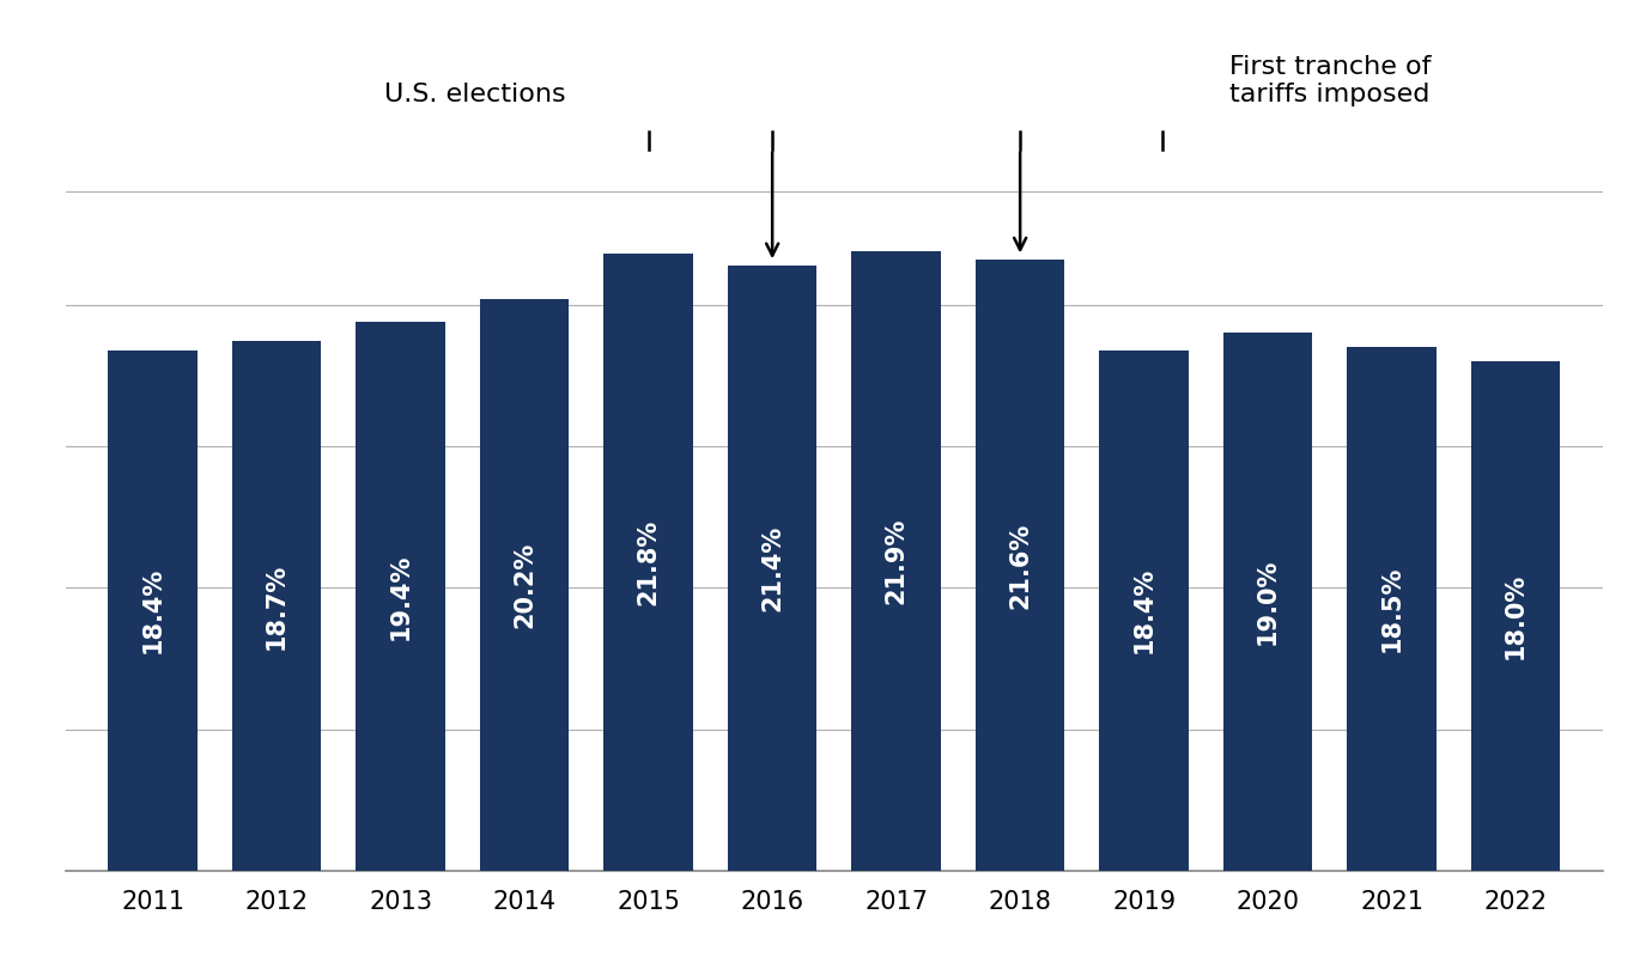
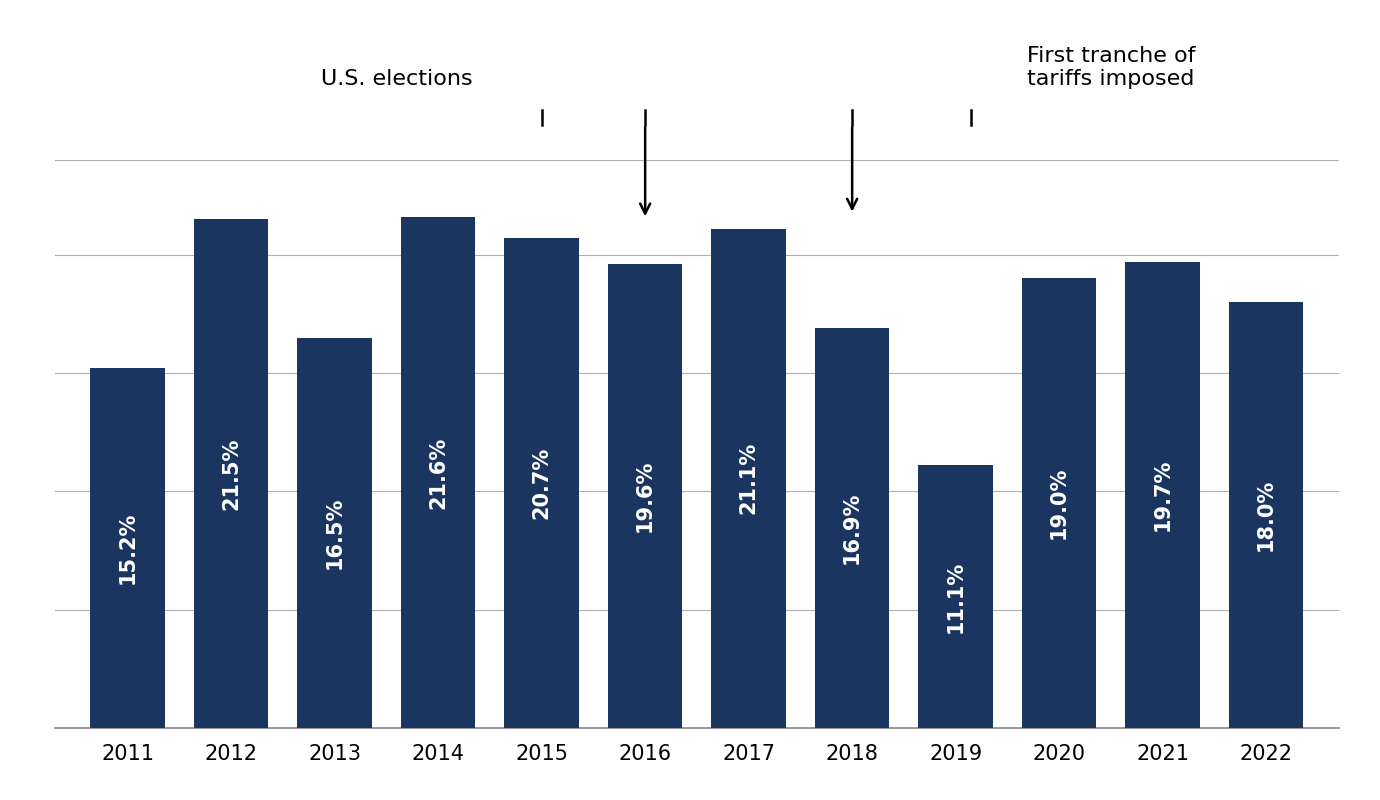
2011: 18.4% -> 15.2%
2012: 18.7% -> 21.5%
2013: 19.4% -> 16.5%
2014: 20.2% -> 21.6%
2015: 21.8% -> 20.7%
2016: 21.4% -> 19.6%
2017: 21.9% -> 21.1%
2018: 21.6% -> 16.9%
2019: 18.4% -> 11.1%
2021: 18.5% -> 19.7%
